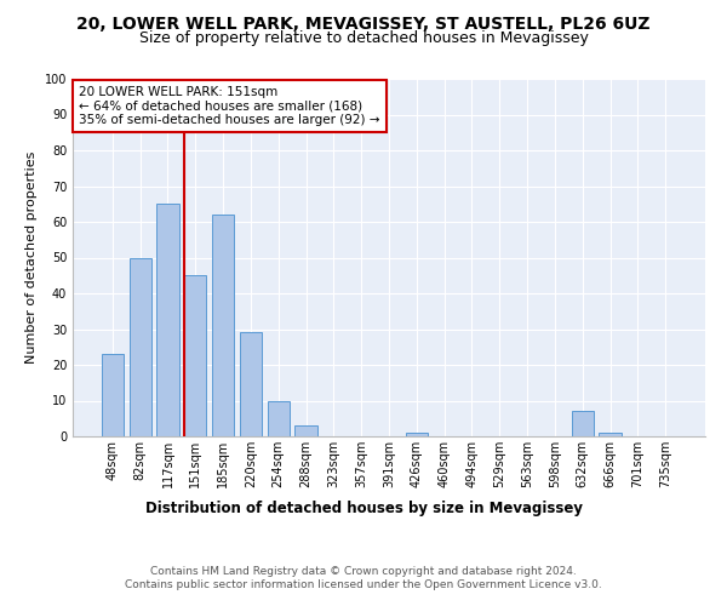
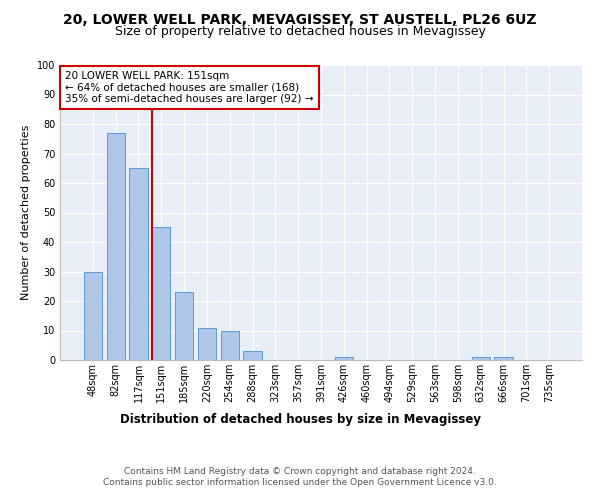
48sqm: 23 -> 30
82sqm: 50 -> 77
185sqm: 62 -> 23
220sqm: 29 -> 11
632sqm: 7 -> 1
